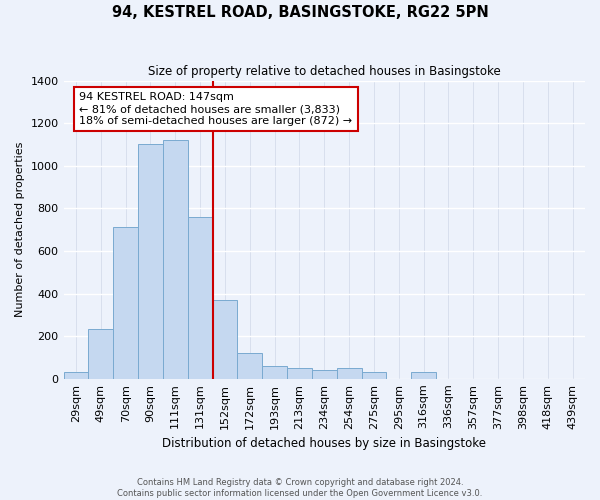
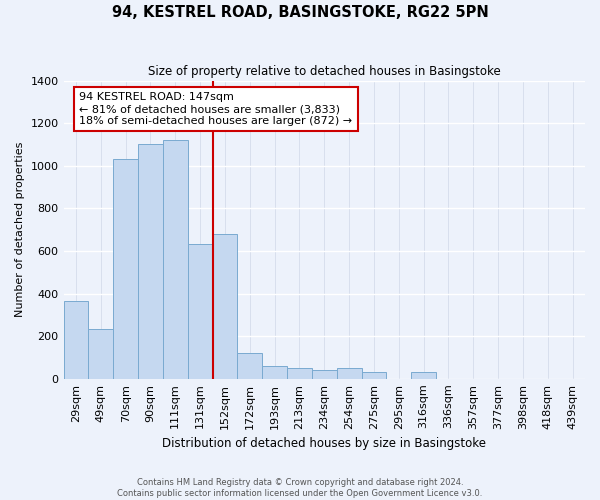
29sqm: 30 -> 365
70sqm: 714 -> 1030
131sqm: 760 -> 635
152sqm: 370 -> 680
